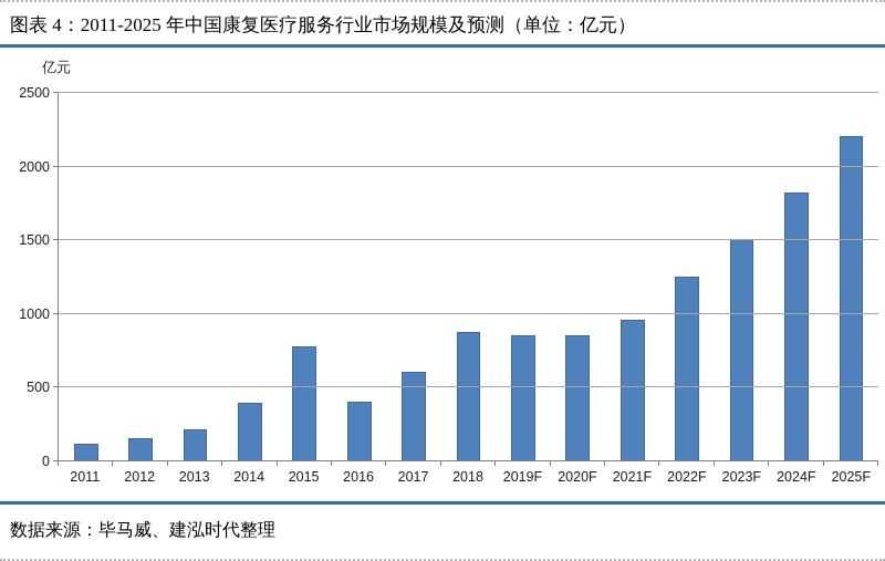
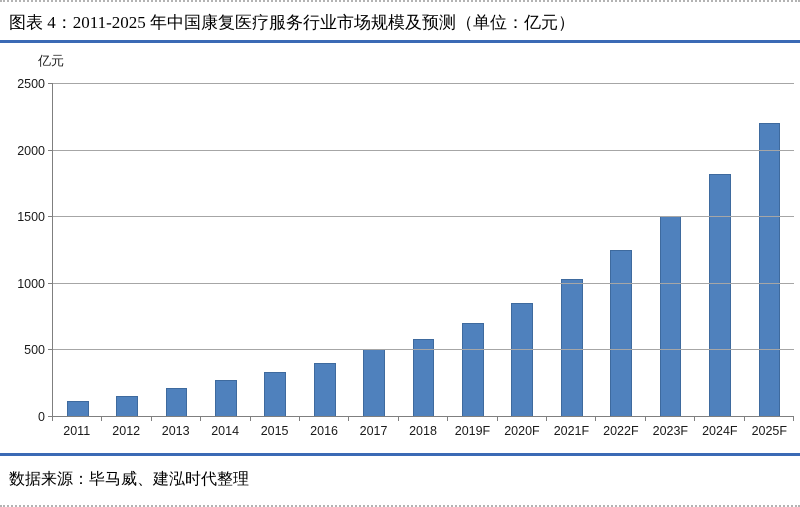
2014: 390 -> 270
2015: 770 -> 330
2017: 600 -> 500
2018: 870 -> 580
2019F: 850 -> 700
2021F: 950 -> 1030
